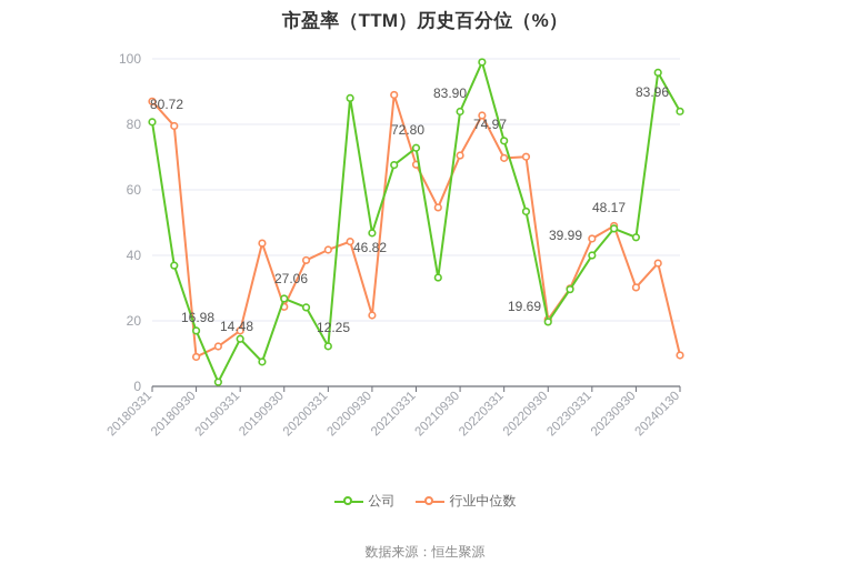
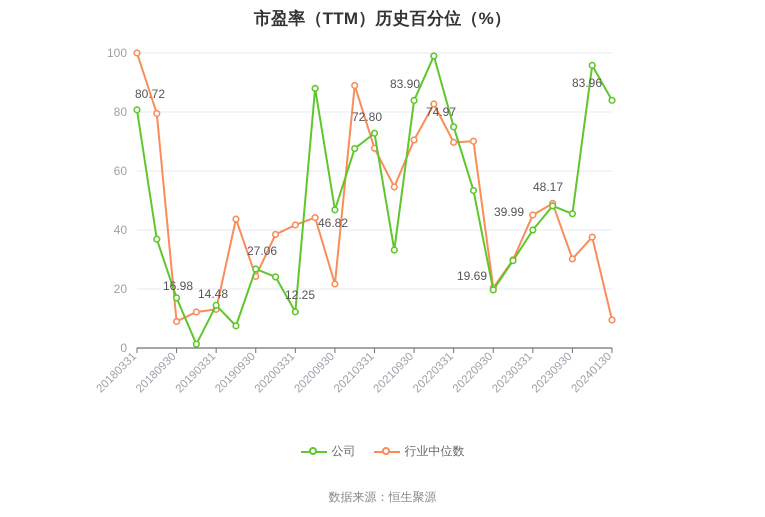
行业中位数/20180331: 87 -> 100
行业中位数/20190331: 17 -> 13
